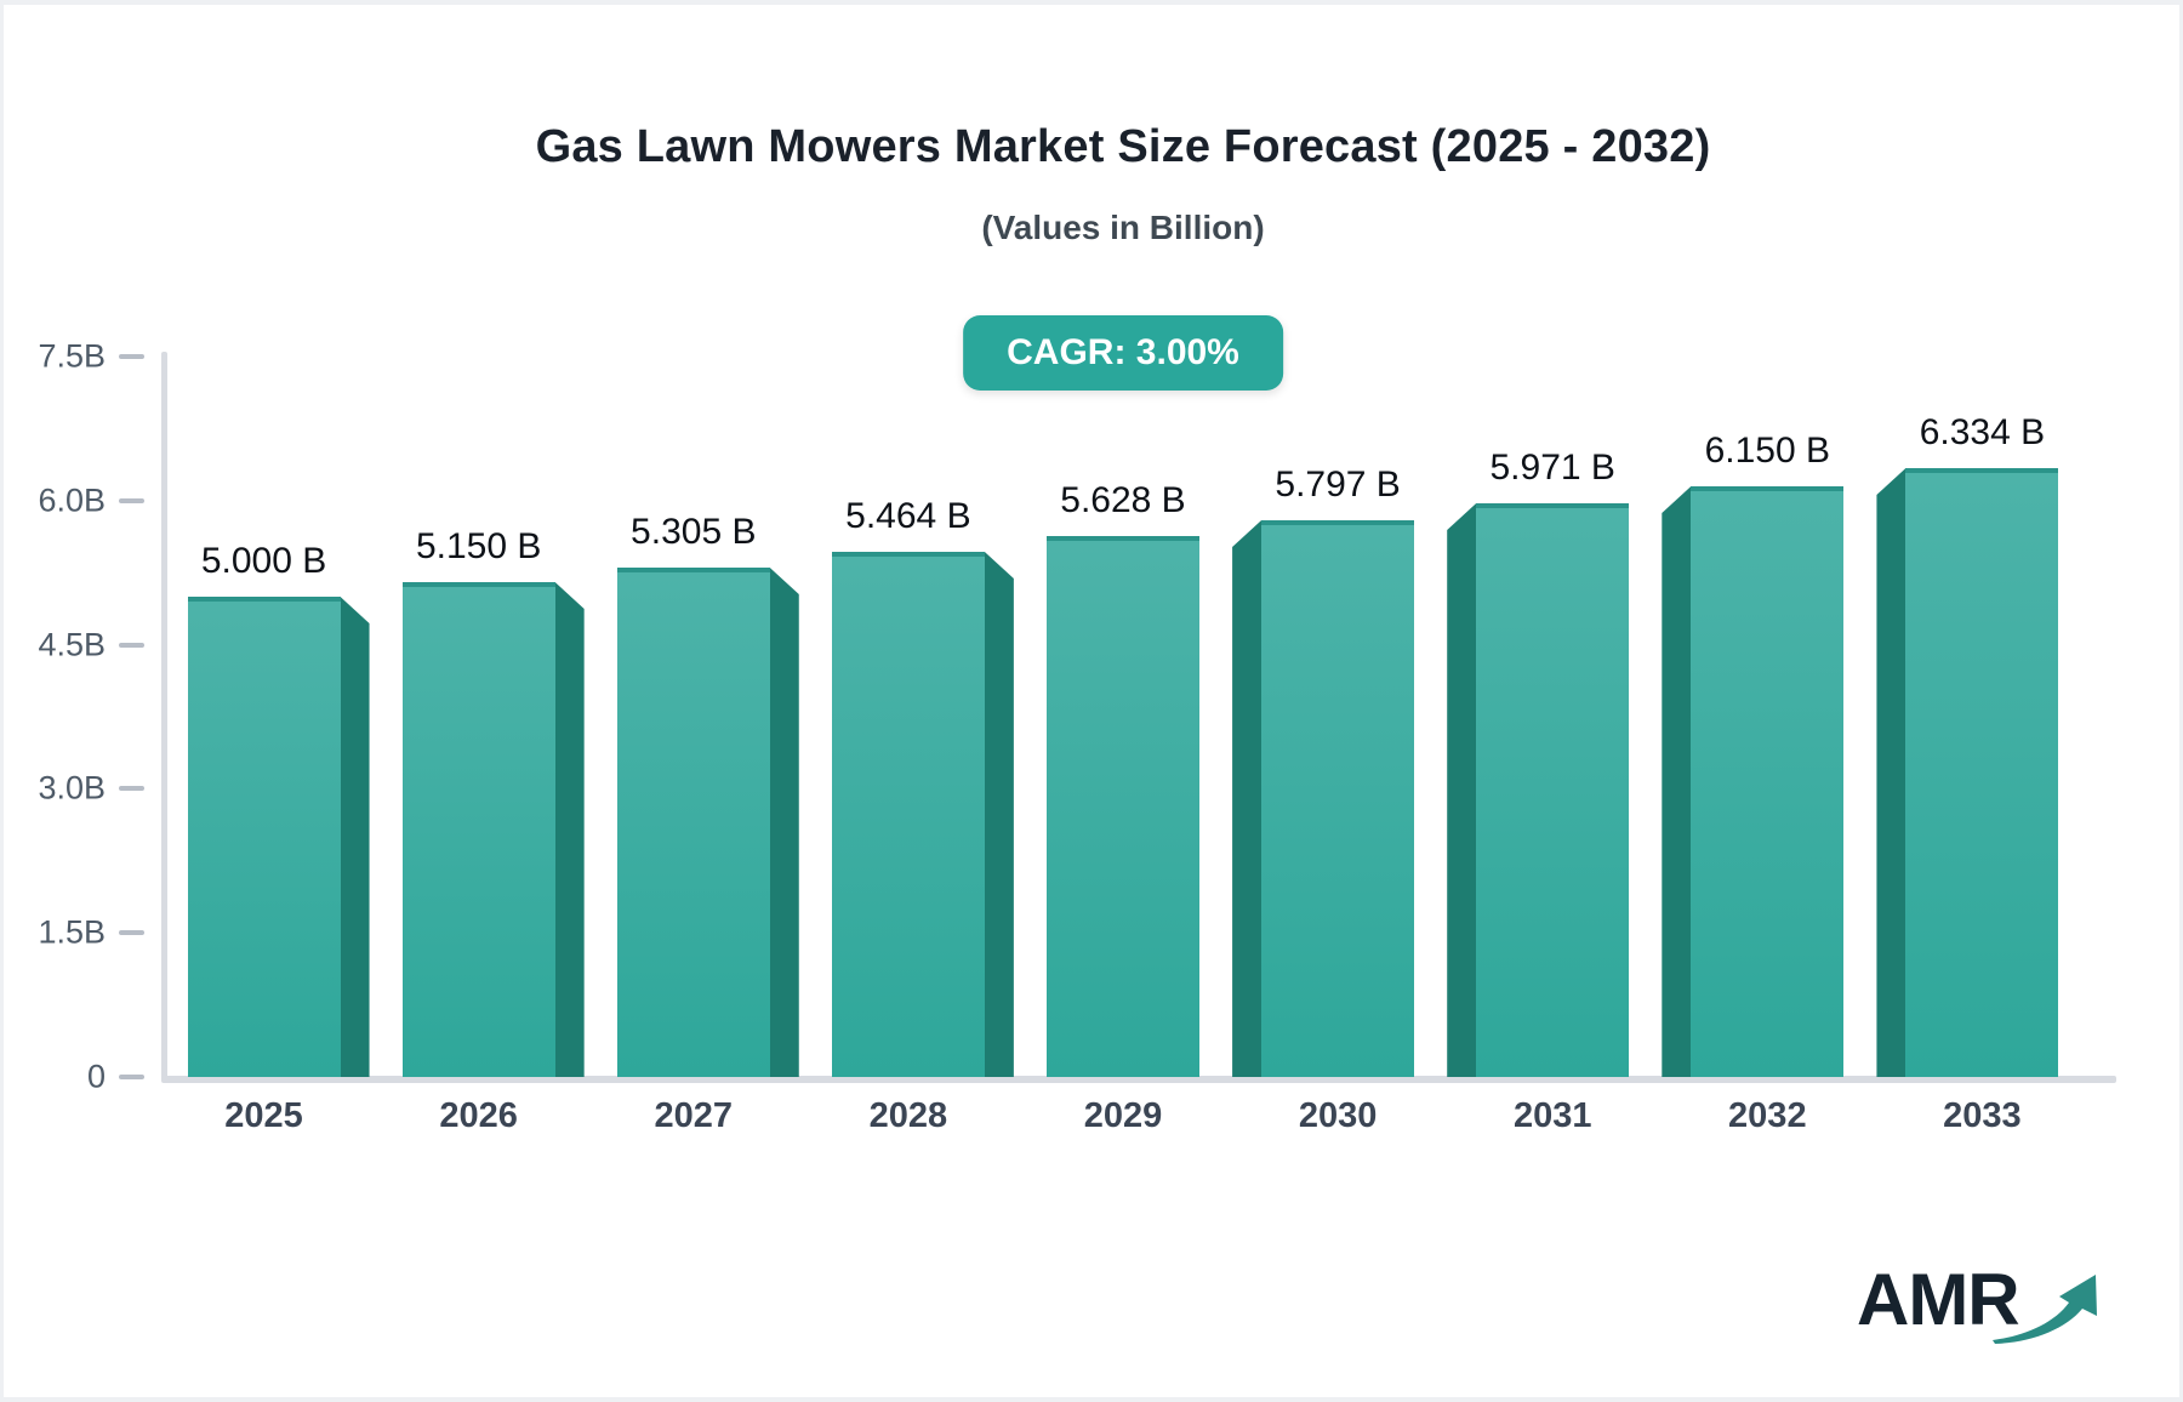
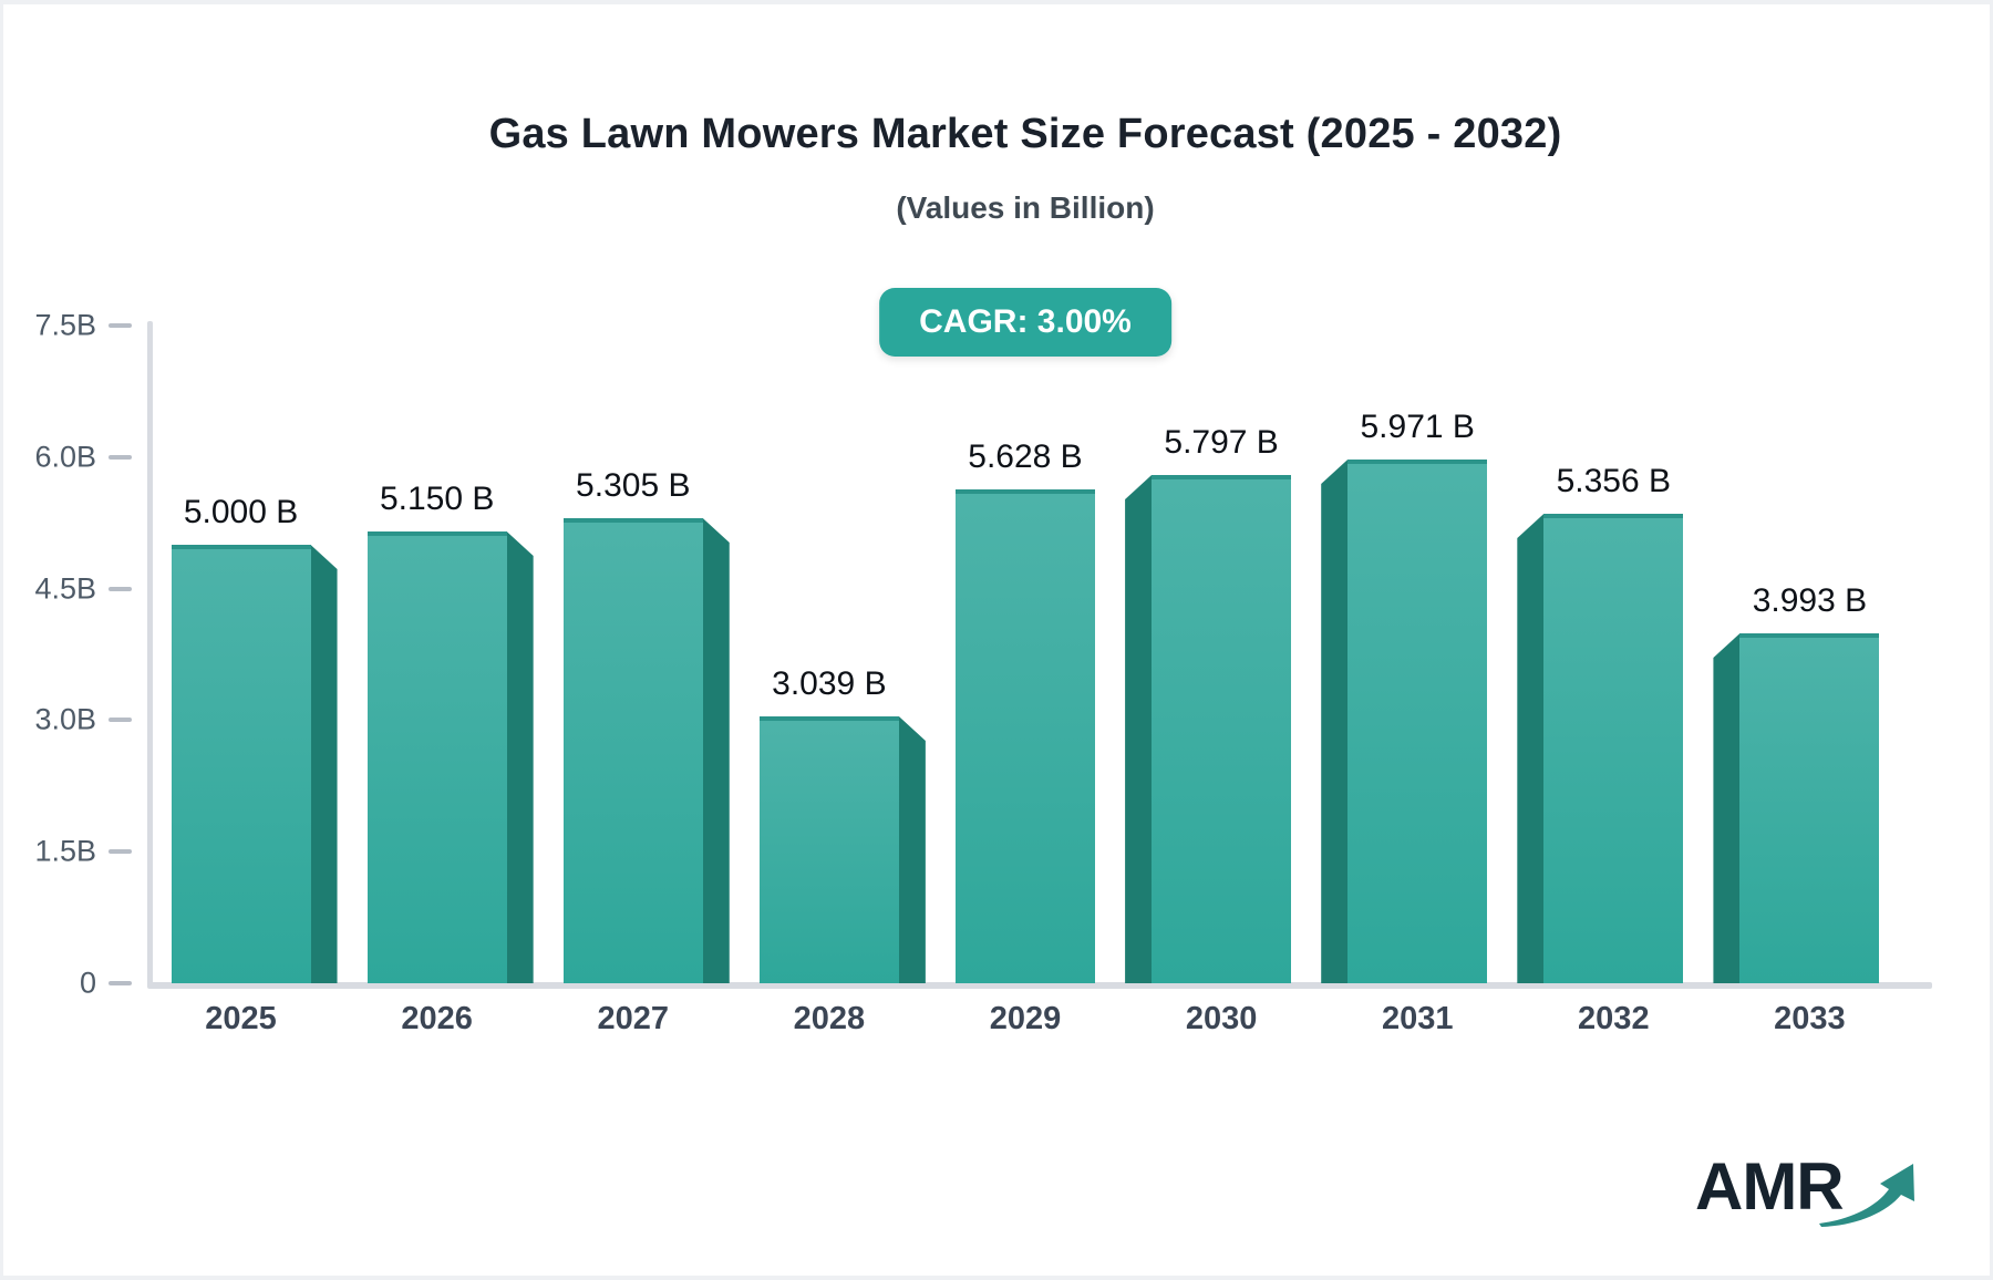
2028: 5.464 -> 3.039
2032: 6.150 -> 5.356
2033: 6.334 -> 3.993
